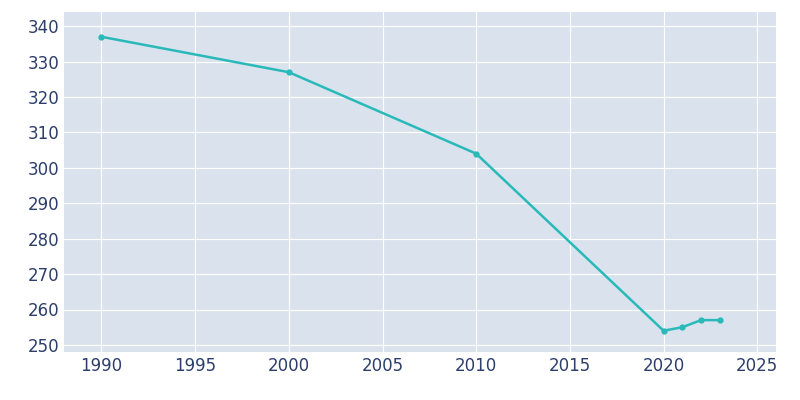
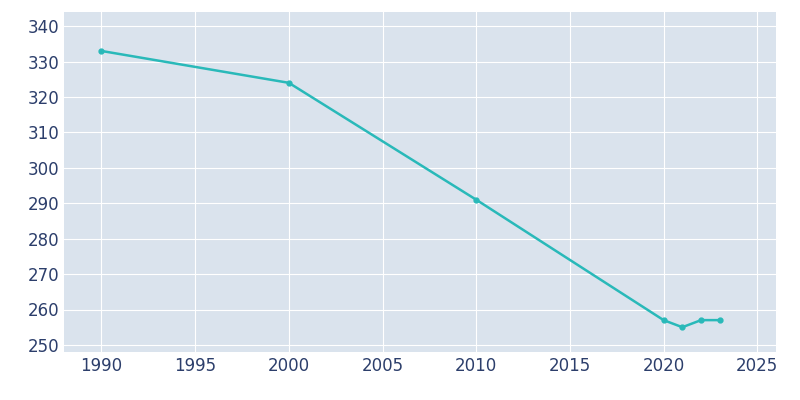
1990: 337 -> 333
2000: 327 -> 324
2010: 304 -> 291
2020: 254 -> 257
